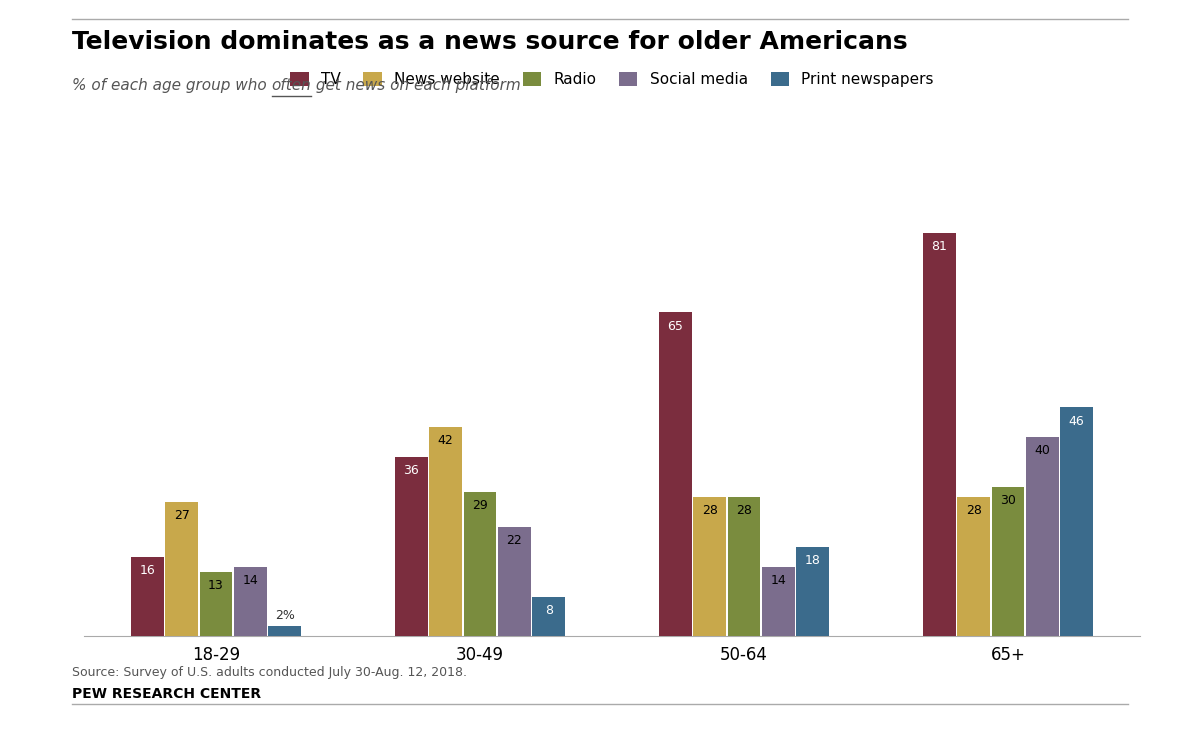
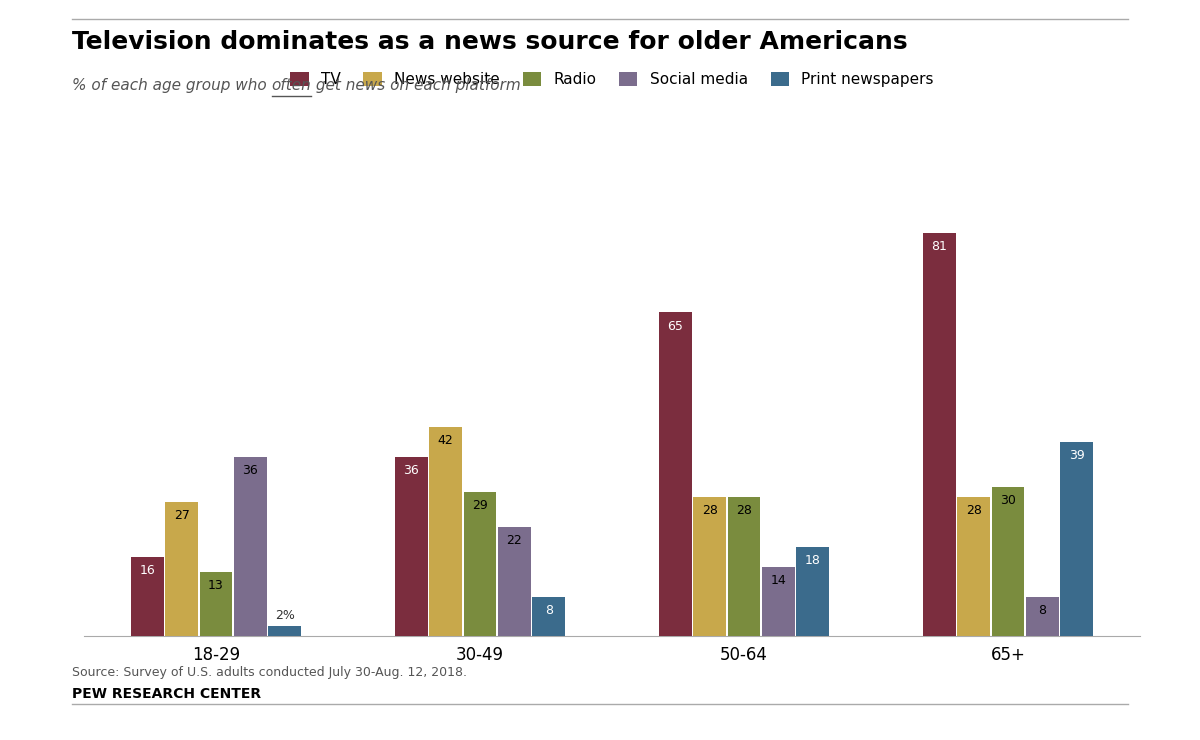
Social media/18-29: 14 -> 36
Social media/65+: 40 -> 8
Print newspapers/65+: 46 -> 39
